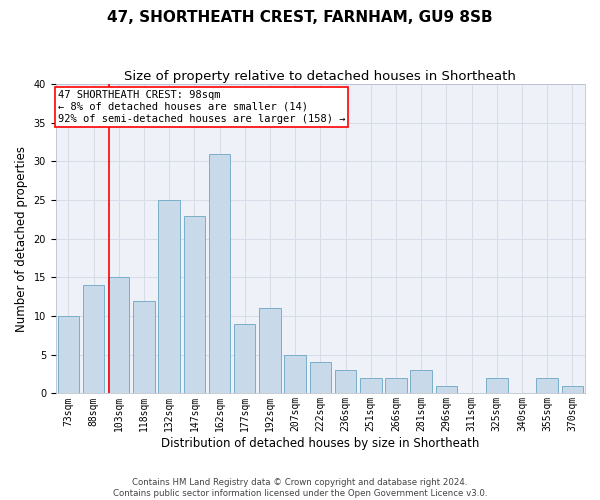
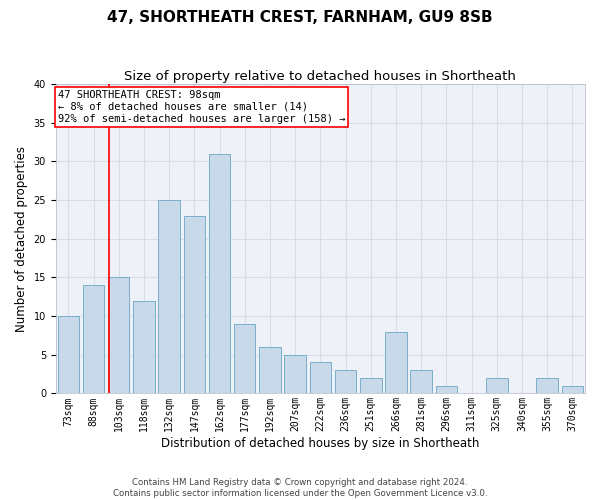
192sqm: 11 -> 6
266sqm: 2 -> 8
